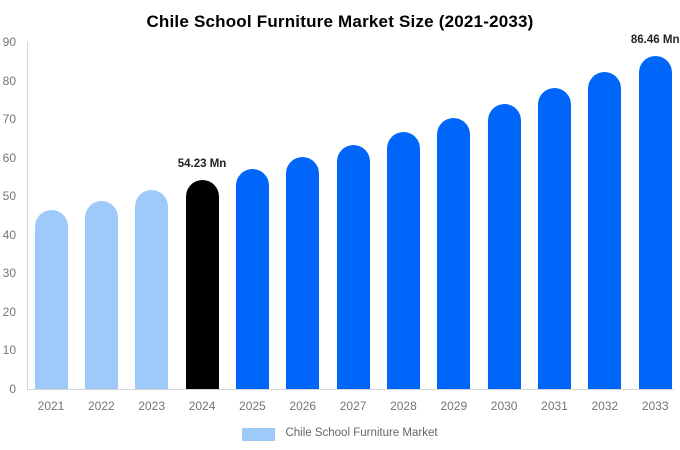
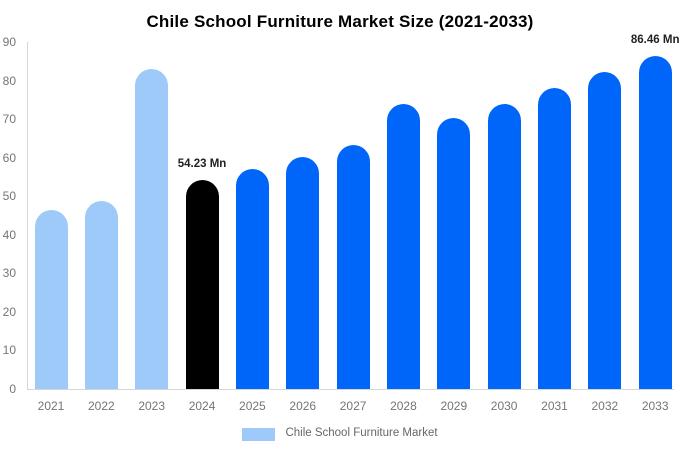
2023: 51 -> 83
2028: 67 -> 74
